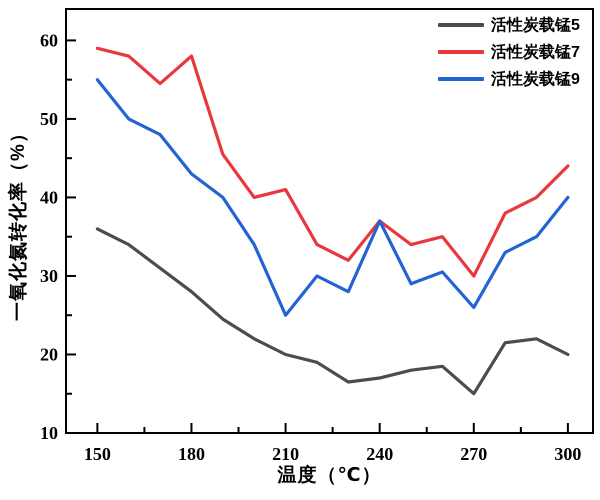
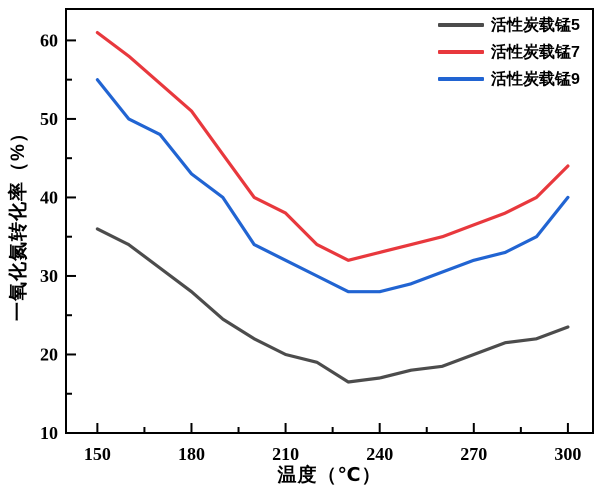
活性炭载锰7/150: 59 -> 61
活性炭载锰7/180: 58 -> 51
活性炭载锰7/210: 41 -> 38
活性炭载锰9/210: 25 -> 32
活性炭载锰7/240: 37 -> 33
活性炭载锰9/240: 37 -> 28
活性炭载锰5/270: 15 -> 20
活性炭载锰7/270: 30 -> 36
活性炭载锰9/270: 26 -> 32
活性炭载锰5/300: 20 -> 24
